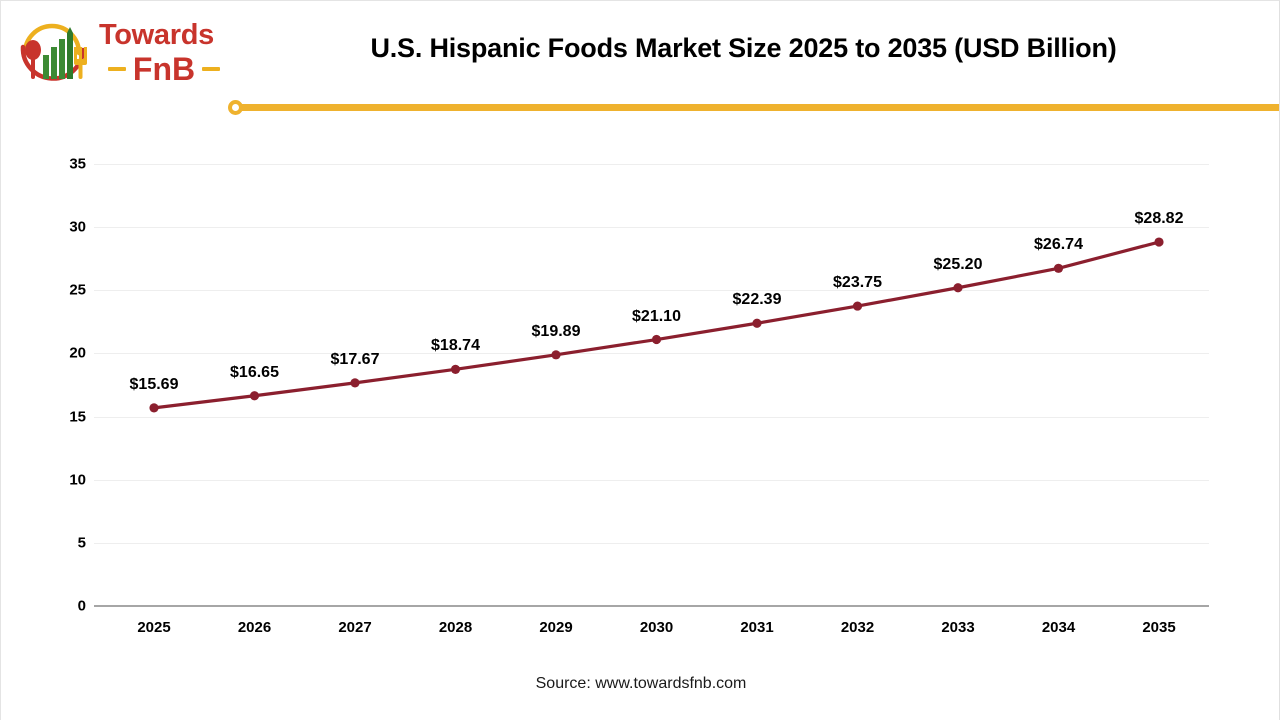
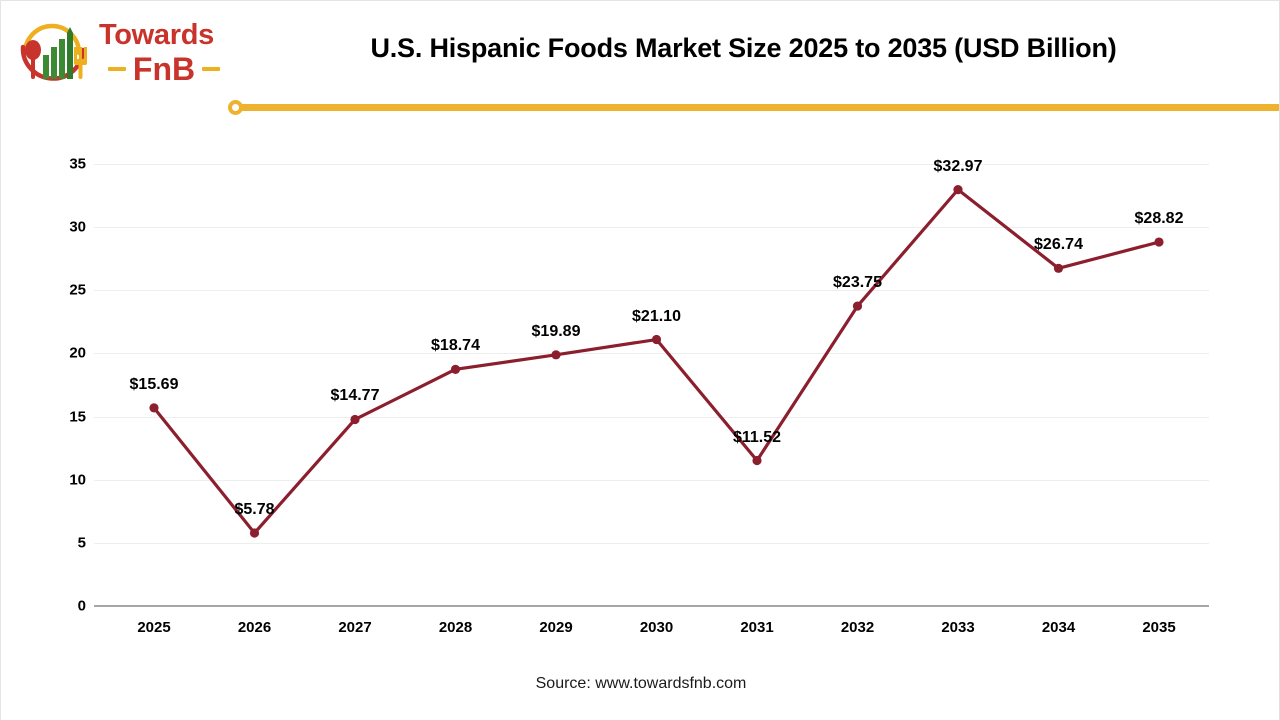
2026: $16.65 -> $5.78
2027: $17.67 -> $14.77
2031: $22.39 -> $11.52
2033: $25.20 -> $32.97
